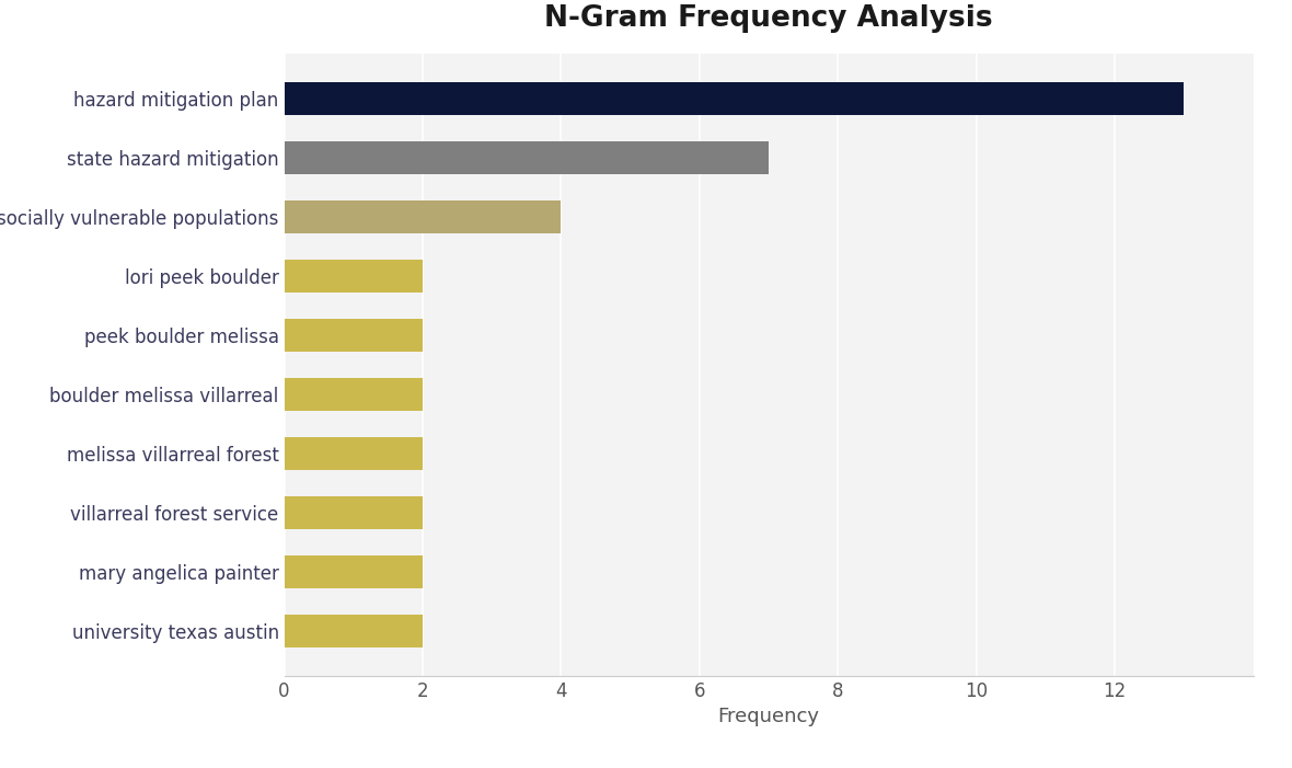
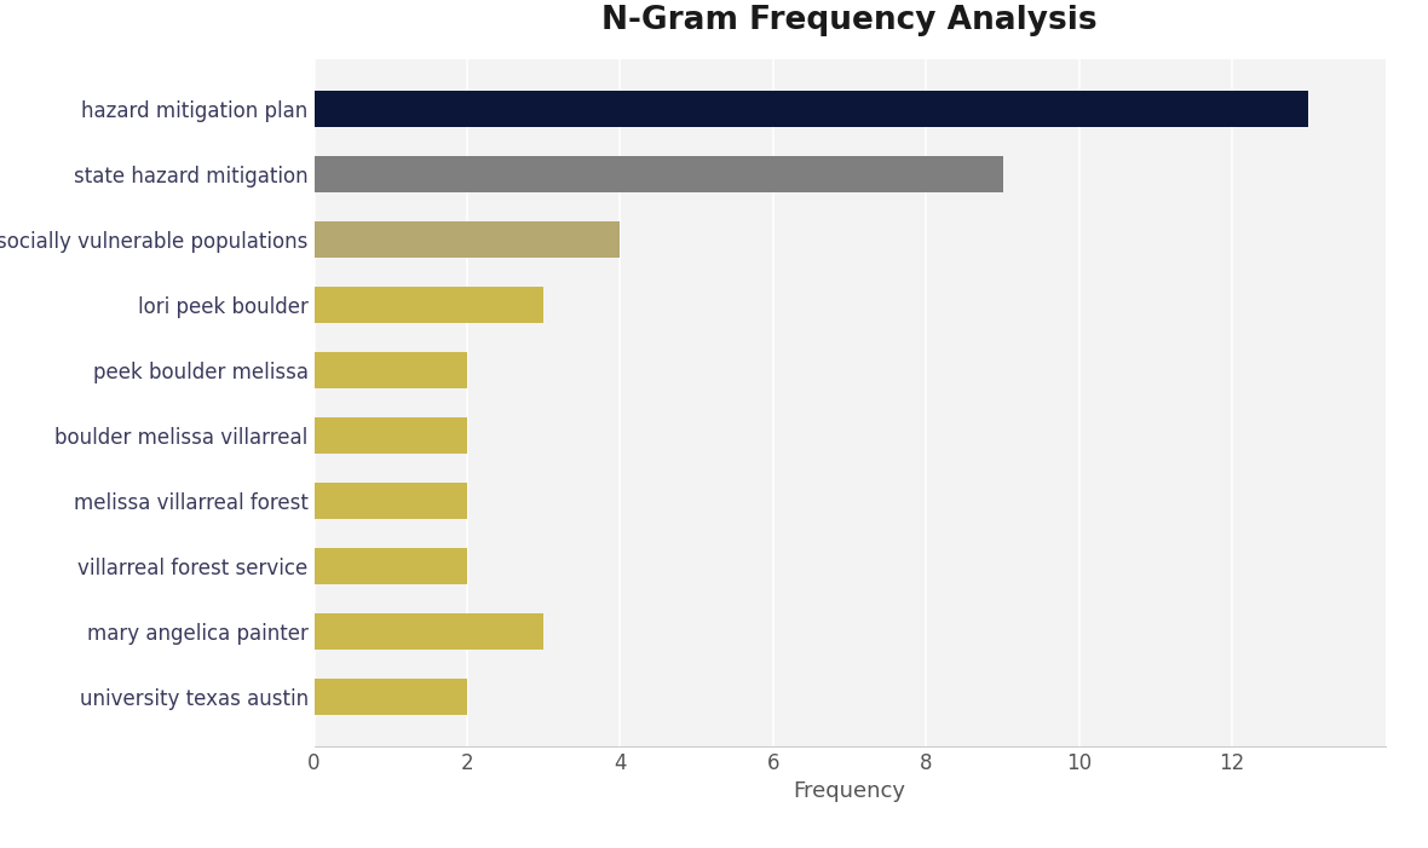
state hazard mitigation: 7 -> 9
lori peek boulder: 2 -> 3
mary angelica painter: 2 -> 3
